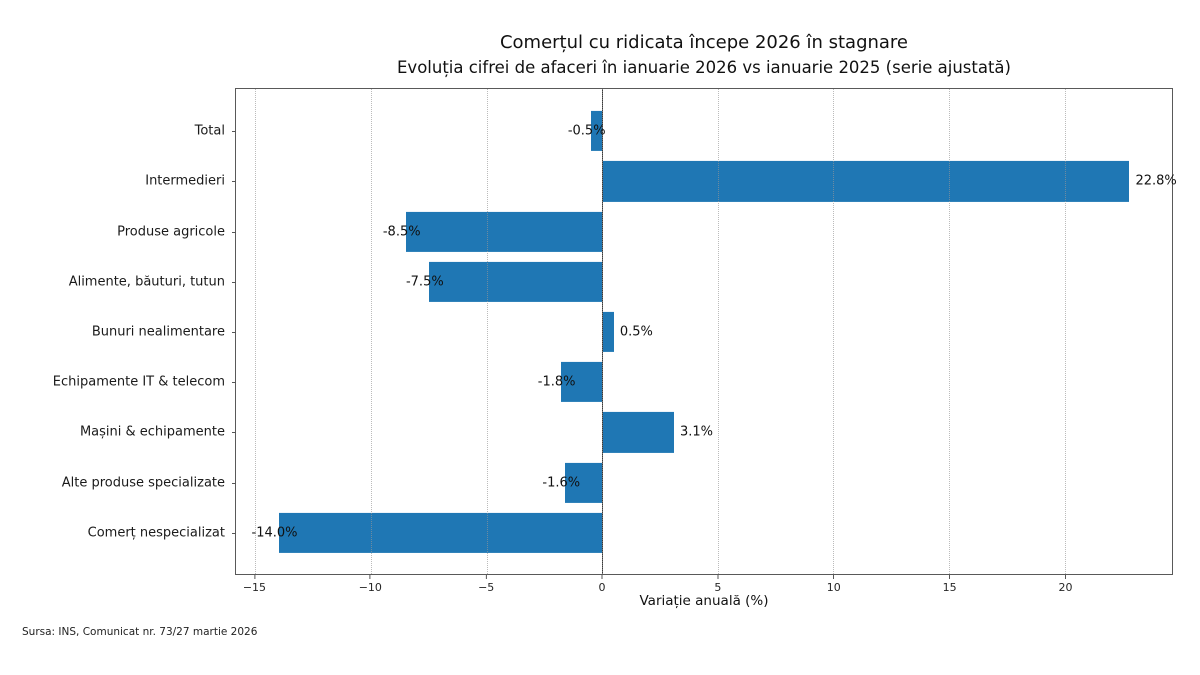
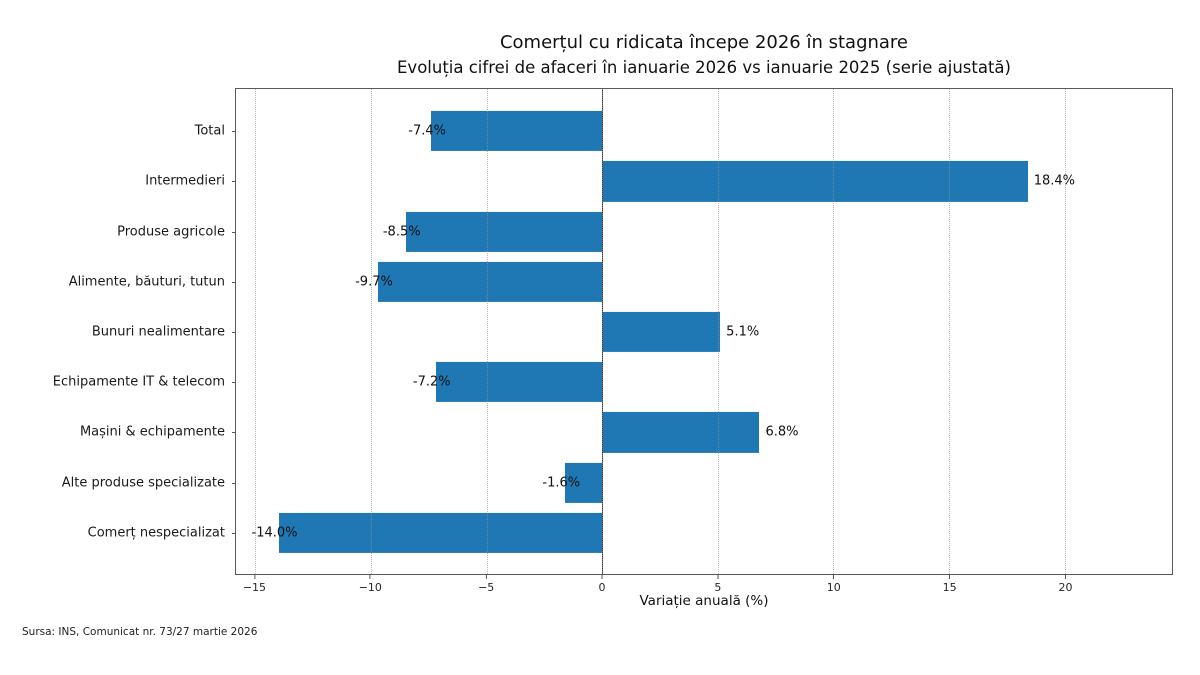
Total: -0.5% -> -7.4%
Intermedieri: 22.8% -> 18.4%
Alimente, băuturi, tutun: -7.5% -> -9.7%
Bunuri nealimentare: 0.5% -> 5.1%
Echipamente IT & telecom: -1.8% -> -7.2%
Mașini & echipamente: 3.1% -> 6.8%
